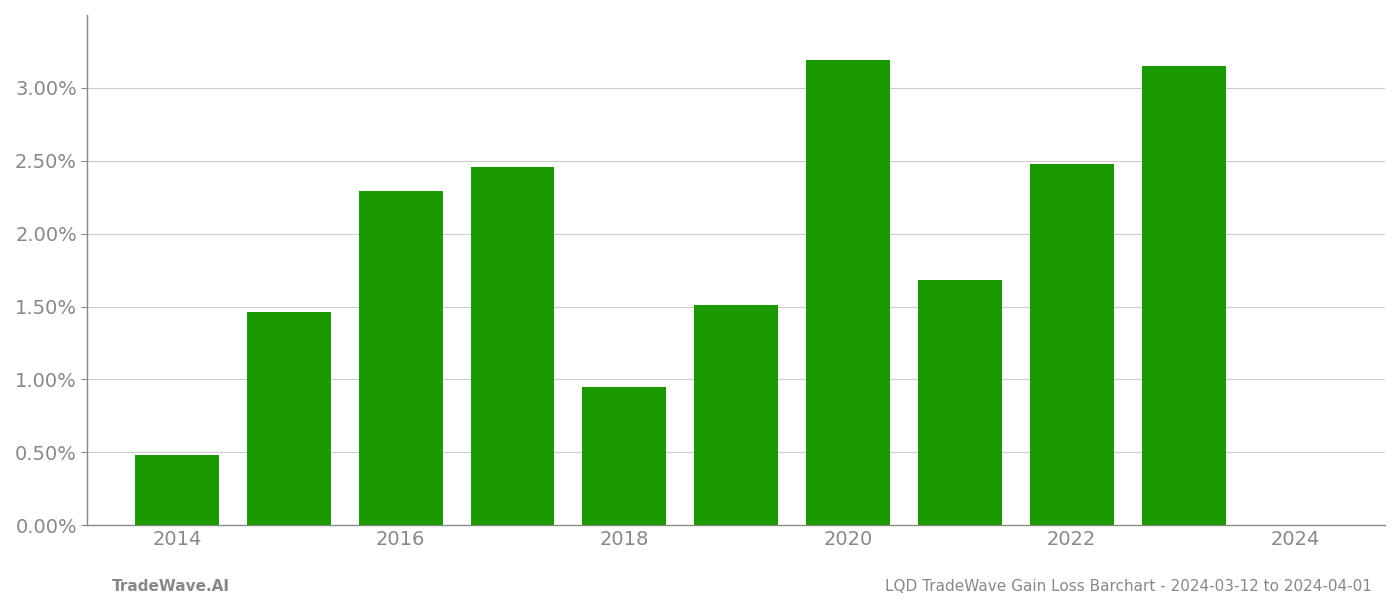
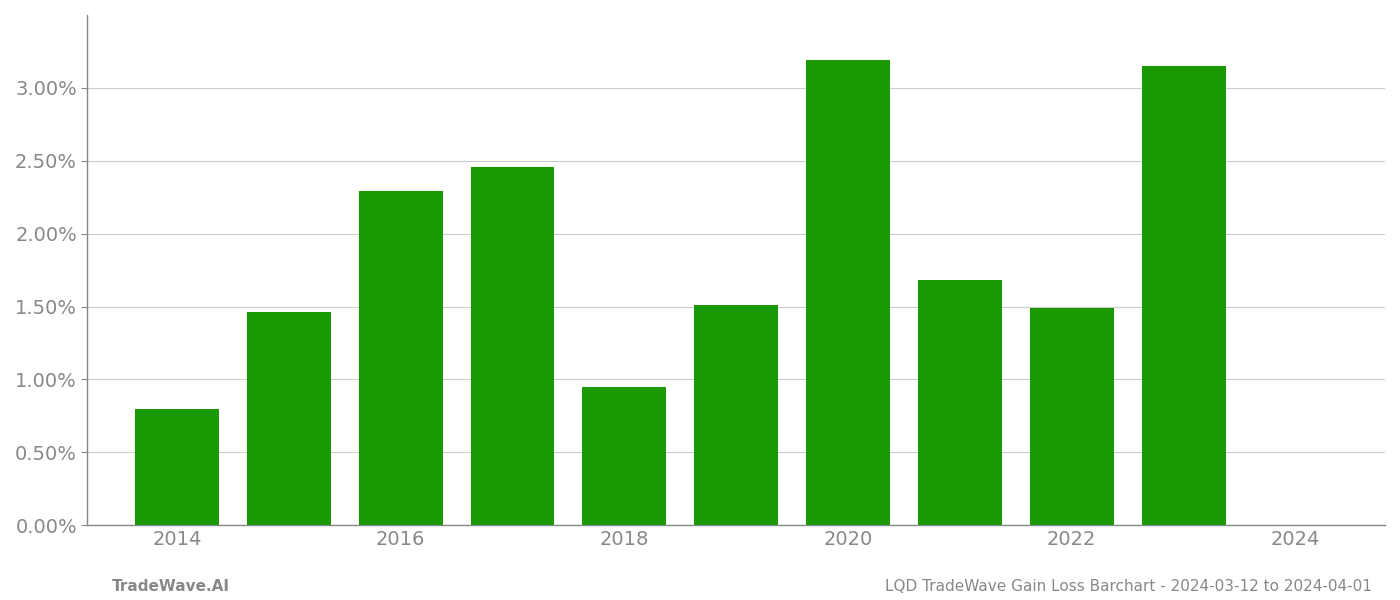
2014: 0.48% -> 0.80%
2022: 2.48% -> 1.49%
